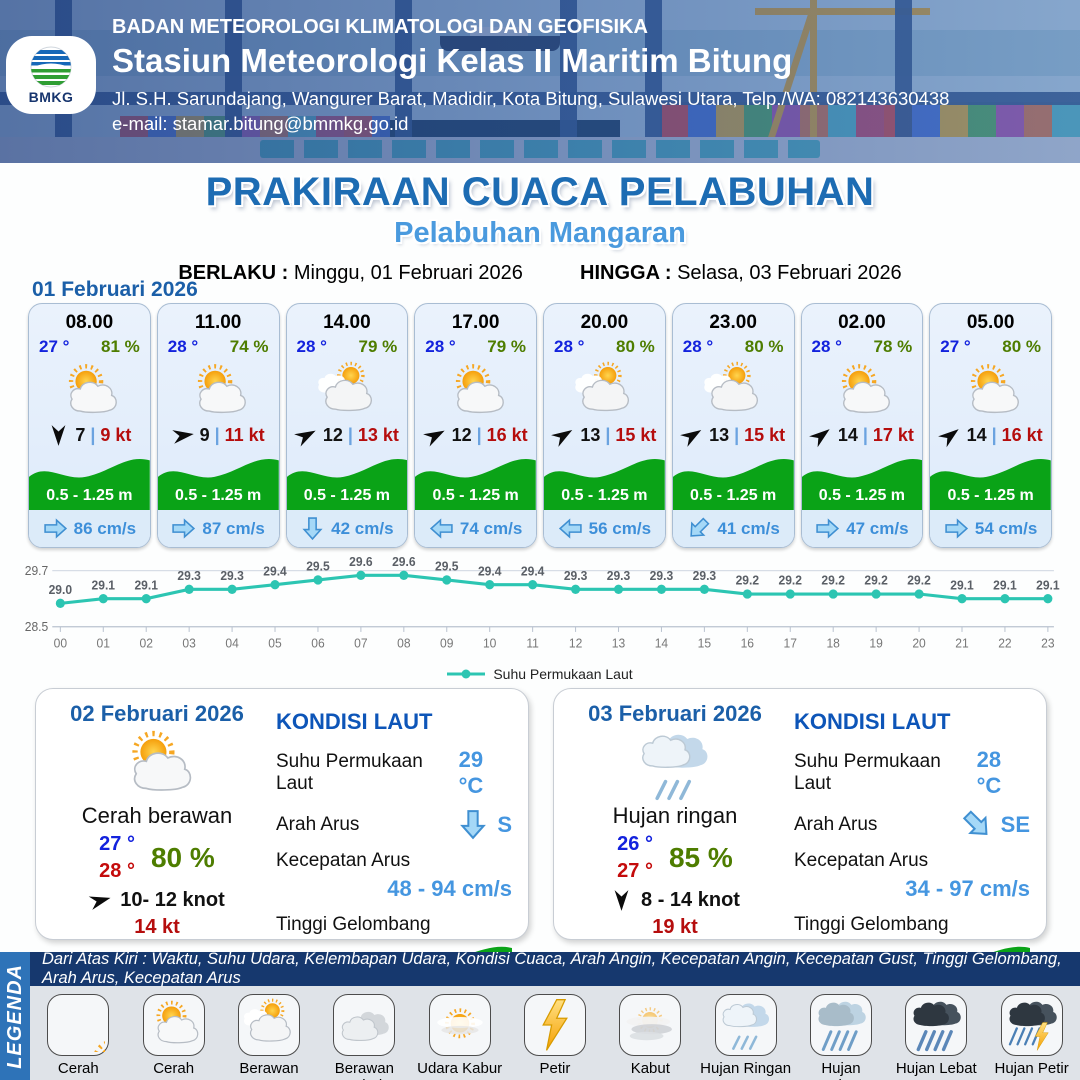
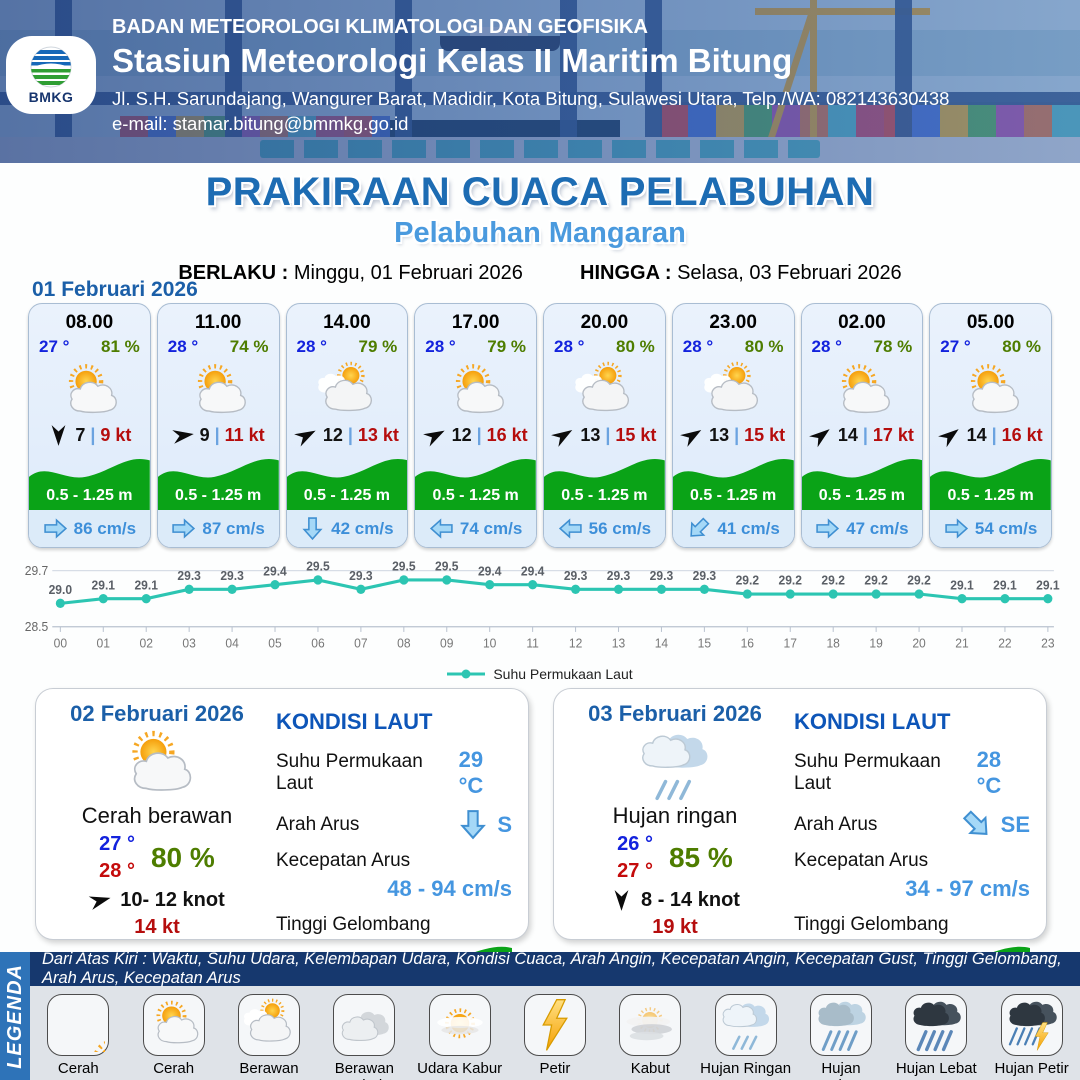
07: 29.6 -> 29.3
08: 29.6 -> 29.5
